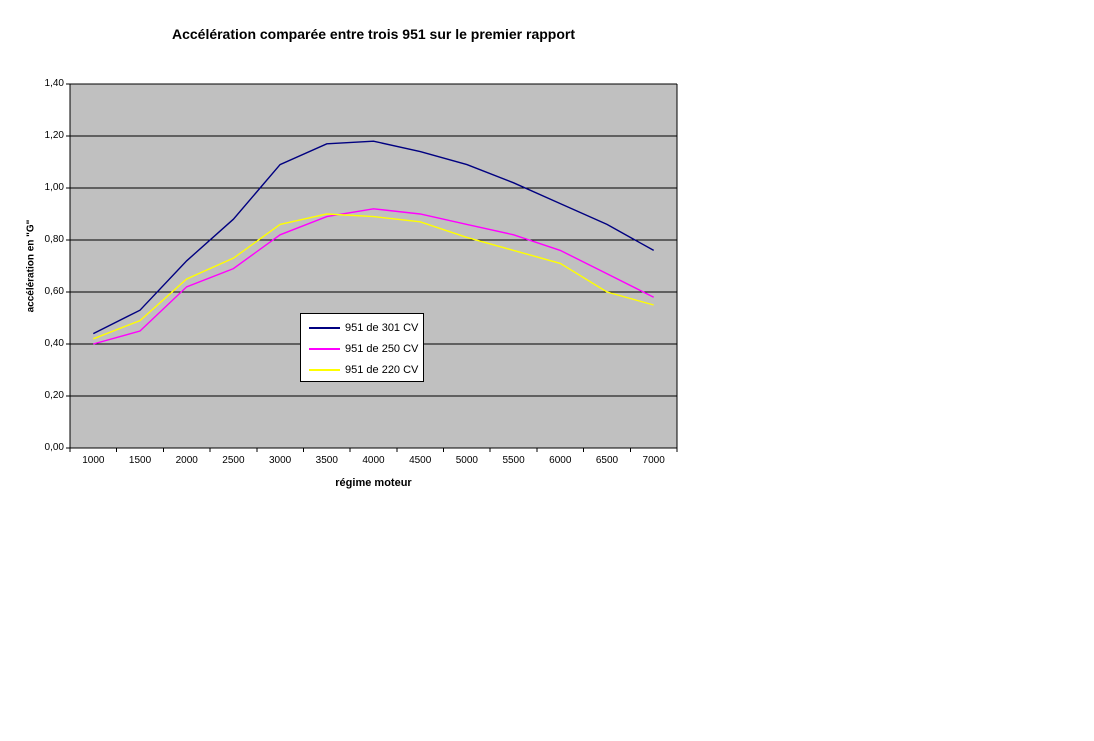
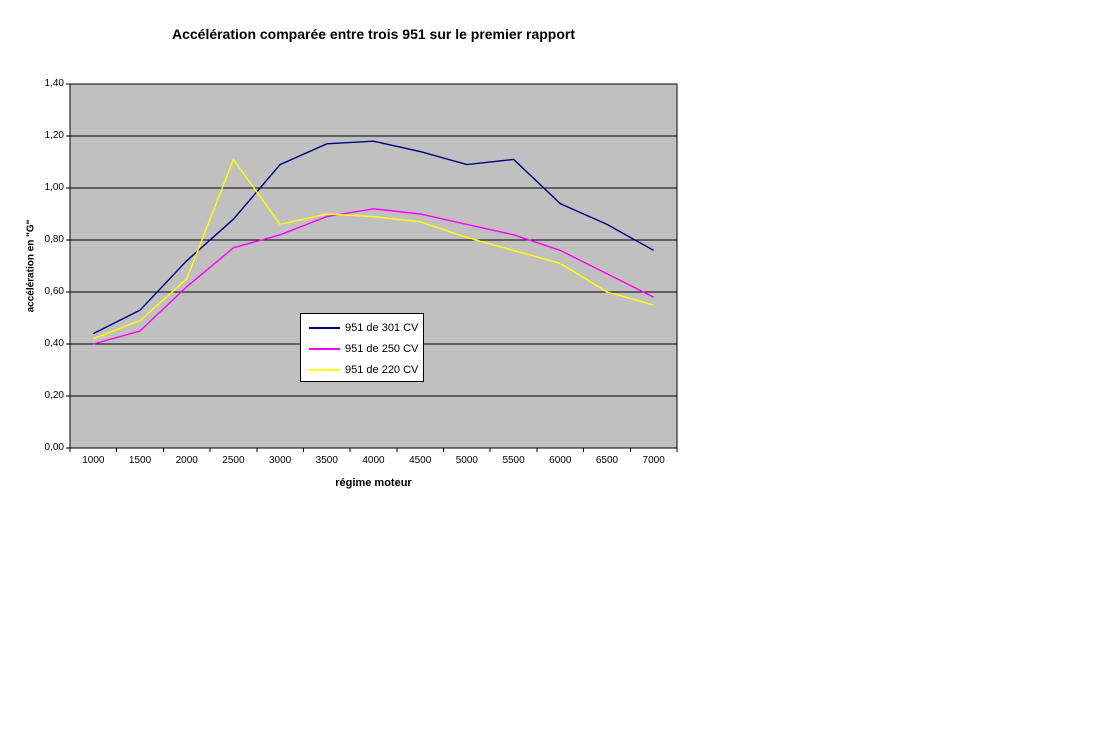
951 de 250 CV/2500: 0,69 -> 0,77
951 de 220 CV/2500: 0,73 -> 1,11
951 de 301 CV/5500: 1,02 -> 1,11
